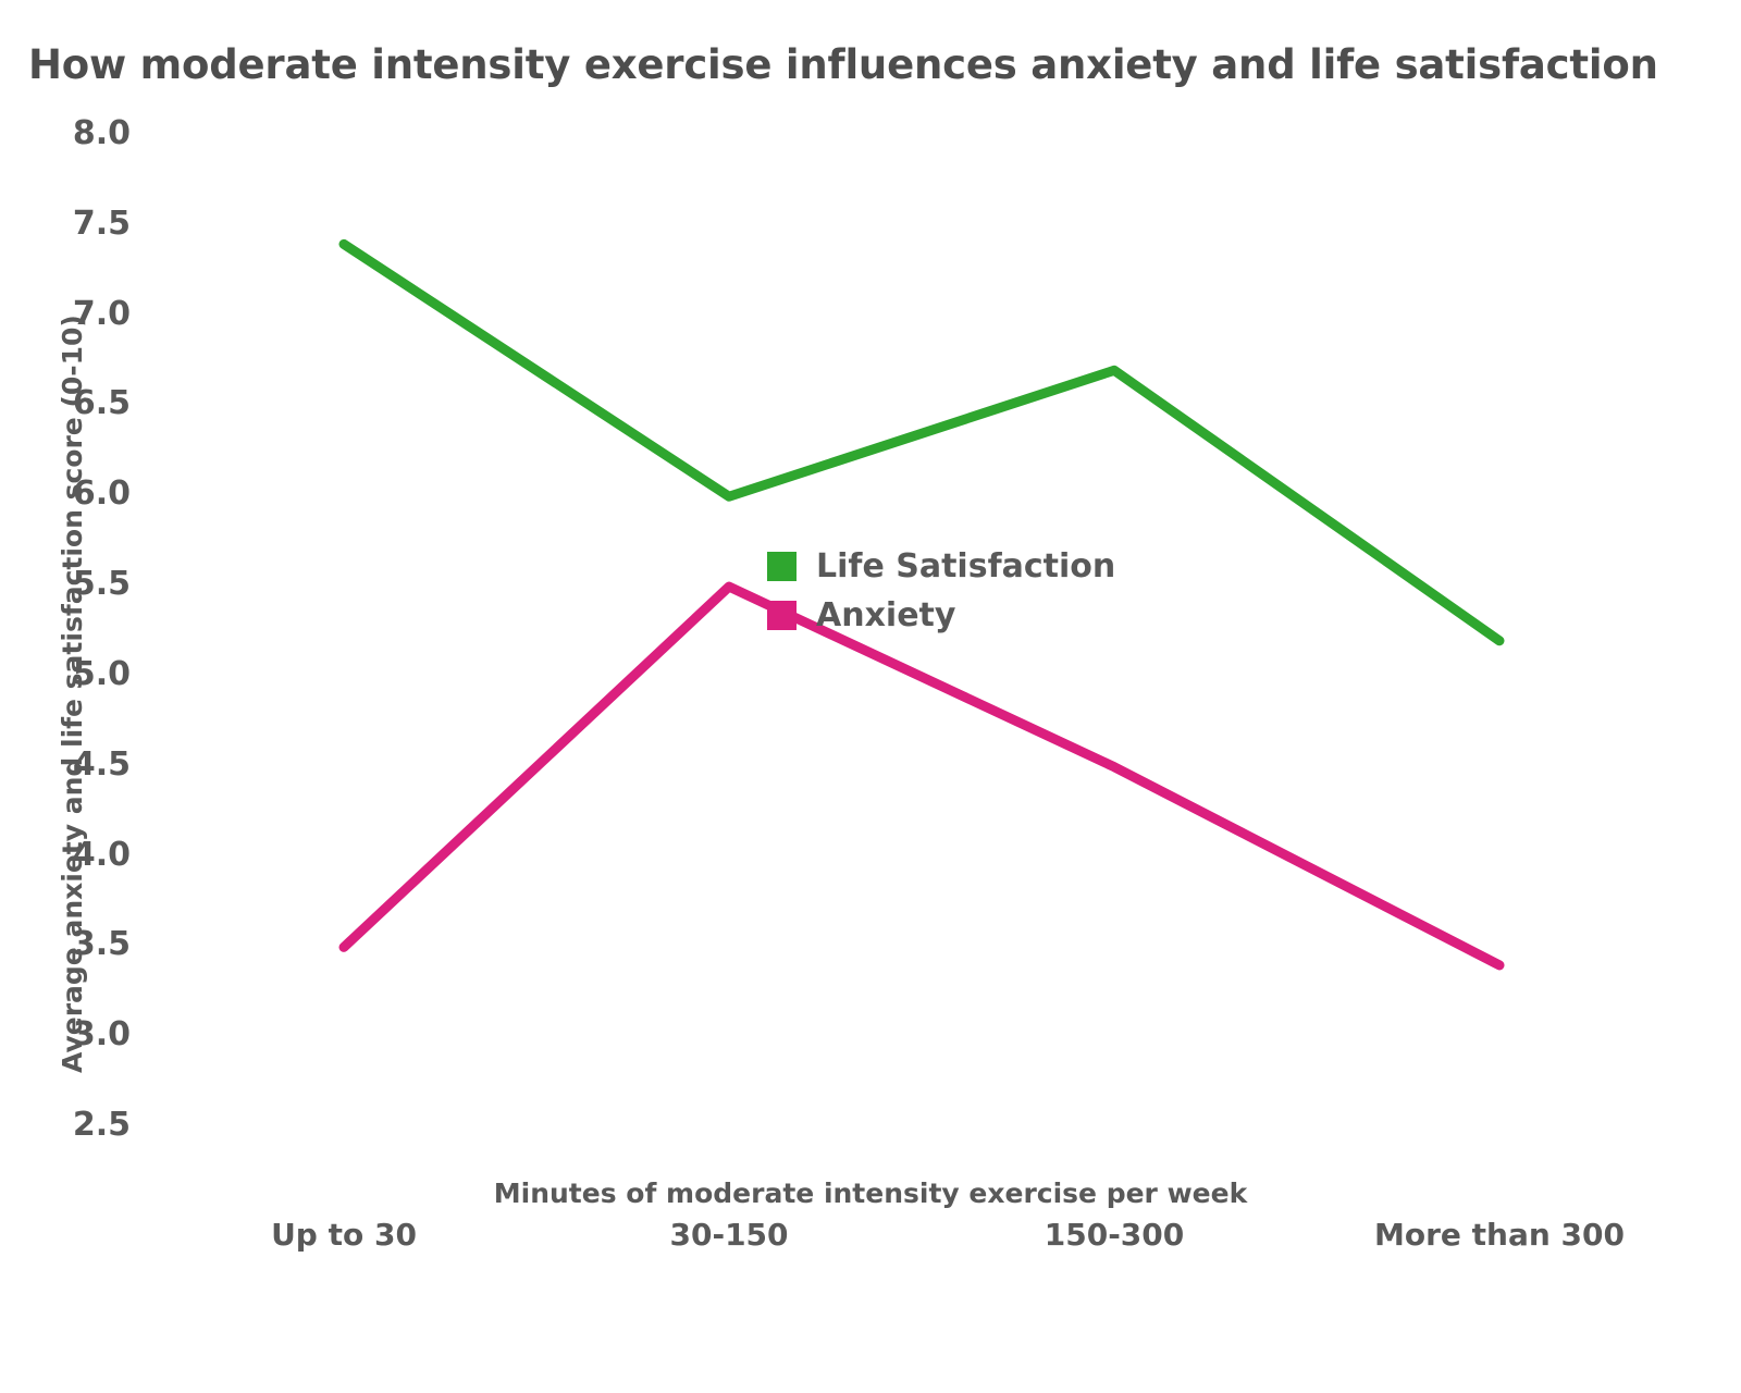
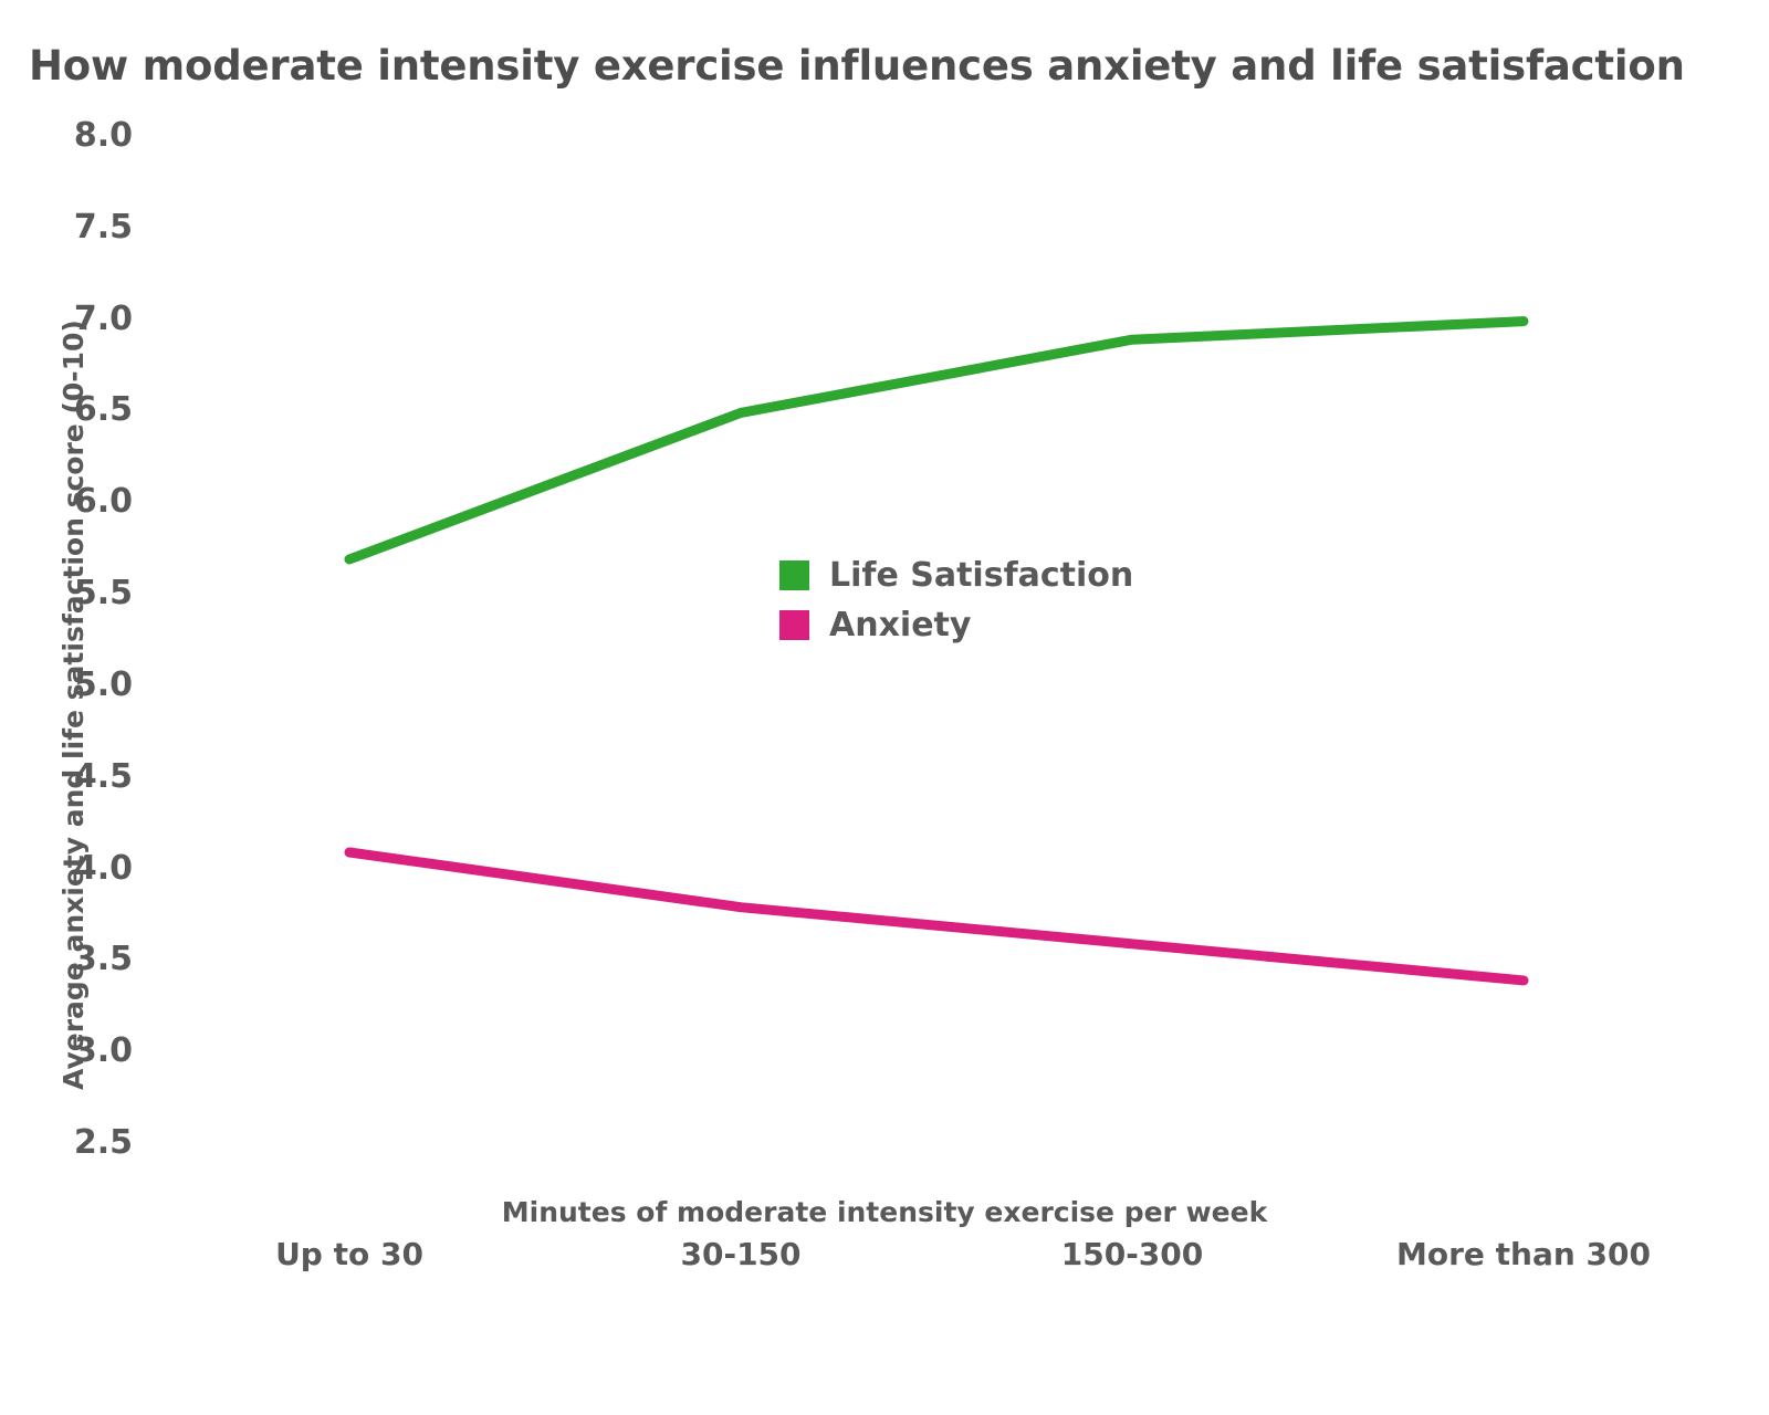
Life Satisfaction/Up to 30: 7.4 -> 5.7
Anxiety/Up to 30: 3.5 -> 4.1
Life Satisfaction/30-150: 6.0 -> 6.5
Anxiety/30-150: 5.5 -> 3.8
Life Satisfaction/150-300: 6.7 -> 6.9
Anxiety/150-300: 4.5 -> 3.6
Life Satisfaction/More than 300: 5.2 -> 7.0
